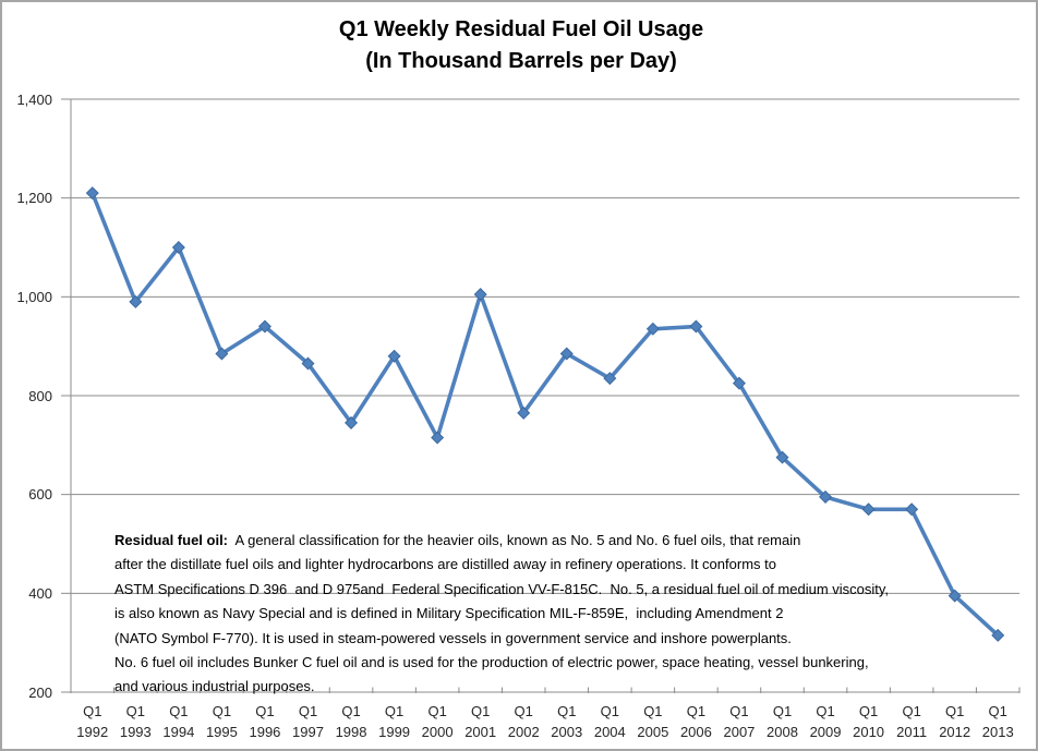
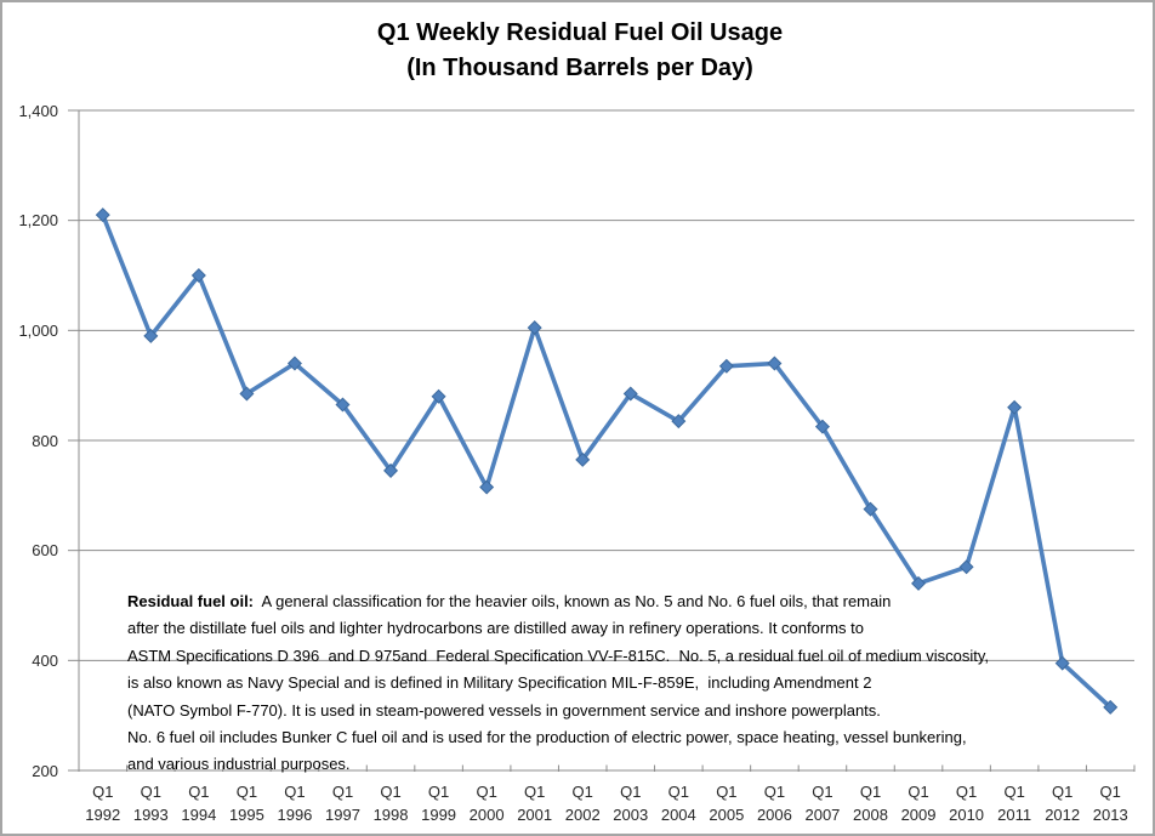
Q1 2009: 600 -> 540
Q1 2011: 570 -> 860
